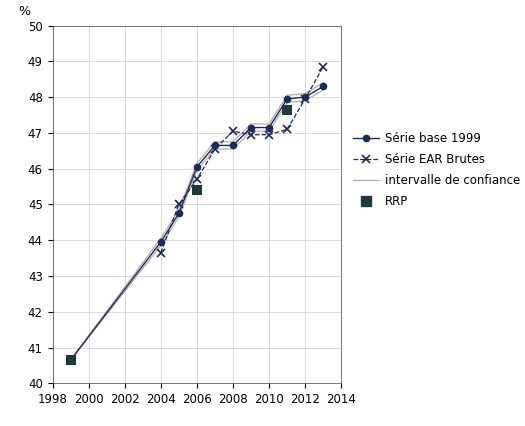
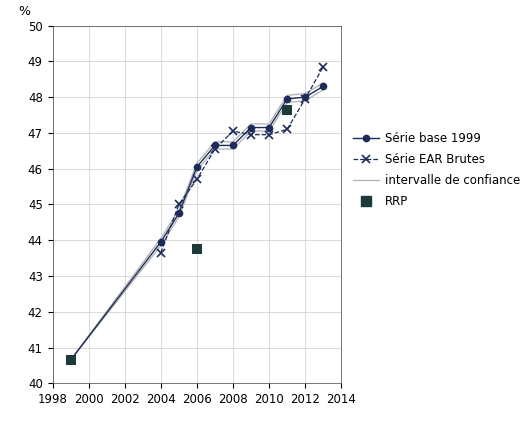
RRP/2006: 45.40 -> 43.75
